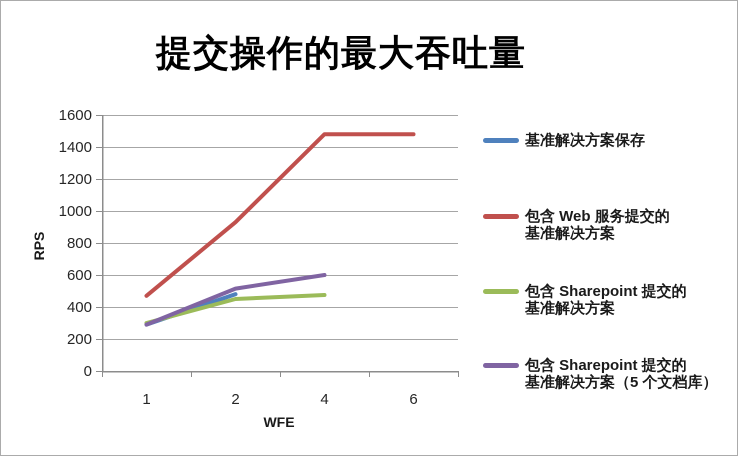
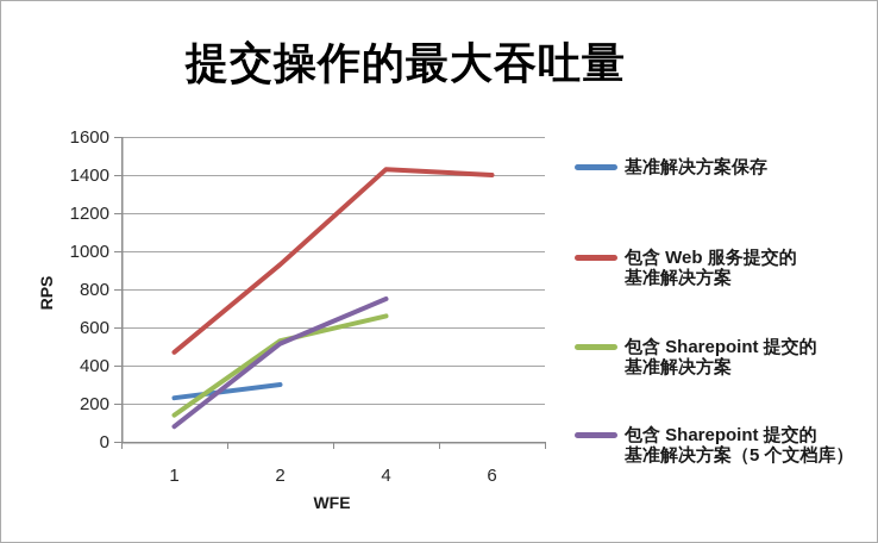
基准解决方案保存/1: 290 -> 230
包含 Sharepoint 提交的 基准解决方案/1: 300 -> 140
包含 Sharepoint 提交的 基准解决方案（5 个文档库）/1: 290 -> 80
基准解决方案保存/2: 480 -> 300
包含 Sharepoint 提交的 基准解决方案/2: 450 -> 530
包含 Web 服务提交的 基准解决方案/4: 1480 -> 1430
包含 Sharepoint 提交的 基准解决方案/4: 480 -> 660
包含 Sharepoint 提交的 基准解决方案（5 个文档库）/4: 600 -> 750
包含 Web 服务提交的 基准解决方案/6: 1480 -> 1400
